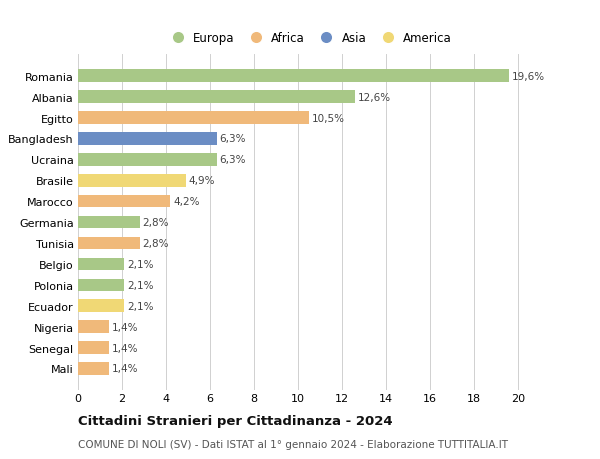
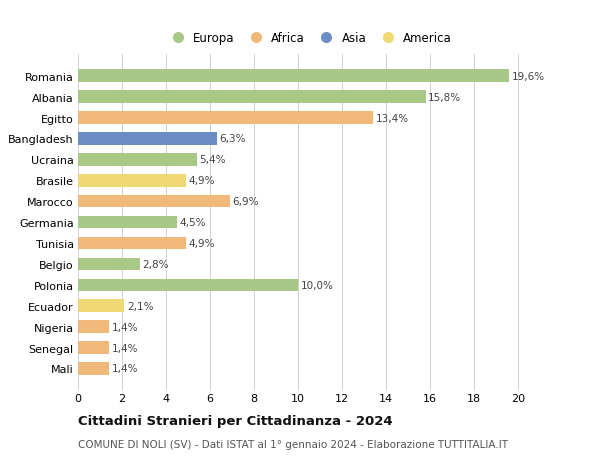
Albania: 12,6% -> 15,8%
Egitto: 10,5% -> 13,4%
Ucraina: 6,3% -> 5,4%
Marocco: 4,2% -> 6,9%
Germania: 2,8% -> 4,5%
Tunisia: 2,8% -> 4,9%
Belgio: 2,1% -> 2,8%
Polonia: 2,1% -> 10,0%
